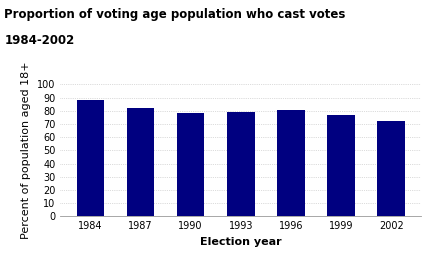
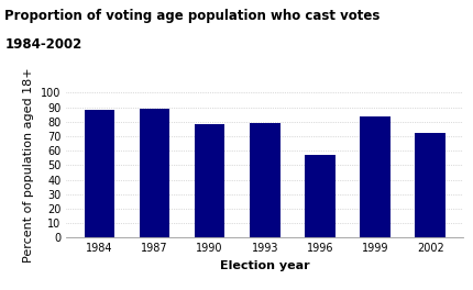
1987: 82 -> 89
1996: 81 -> 57
1999: 77 -> 84
